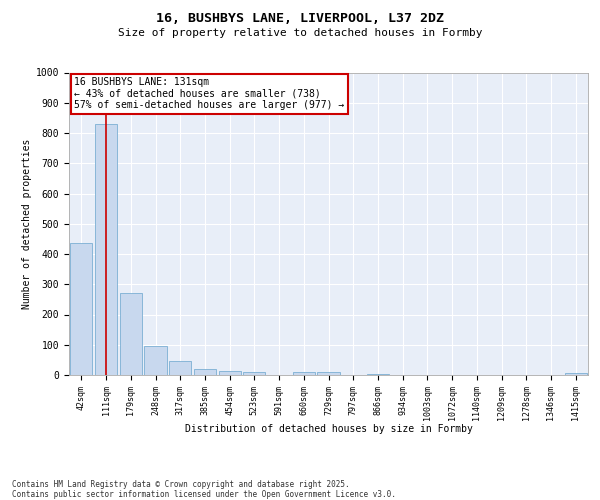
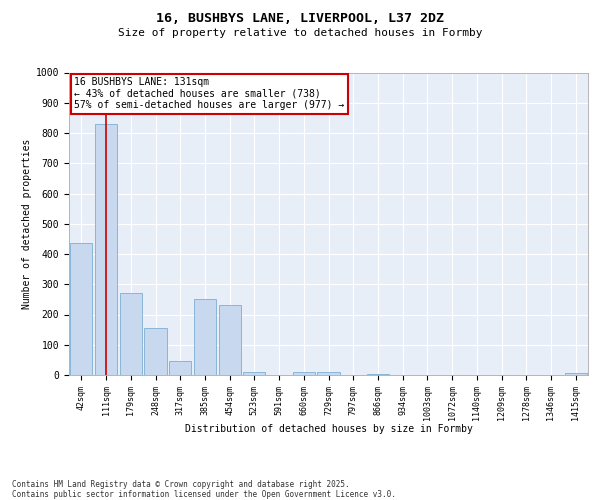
248sqm: 95 -> 155
385sqm: 20 -> 250
454sqm: 14 -> 230
